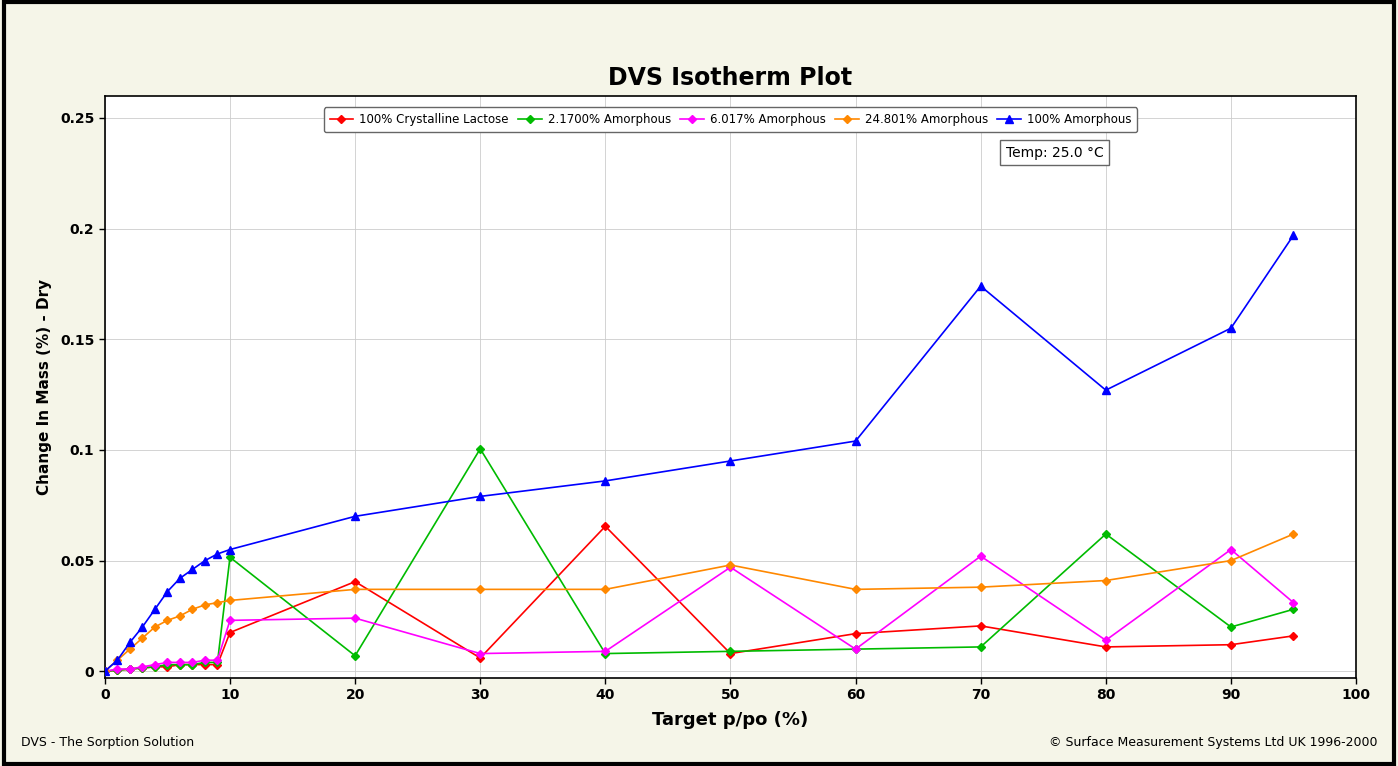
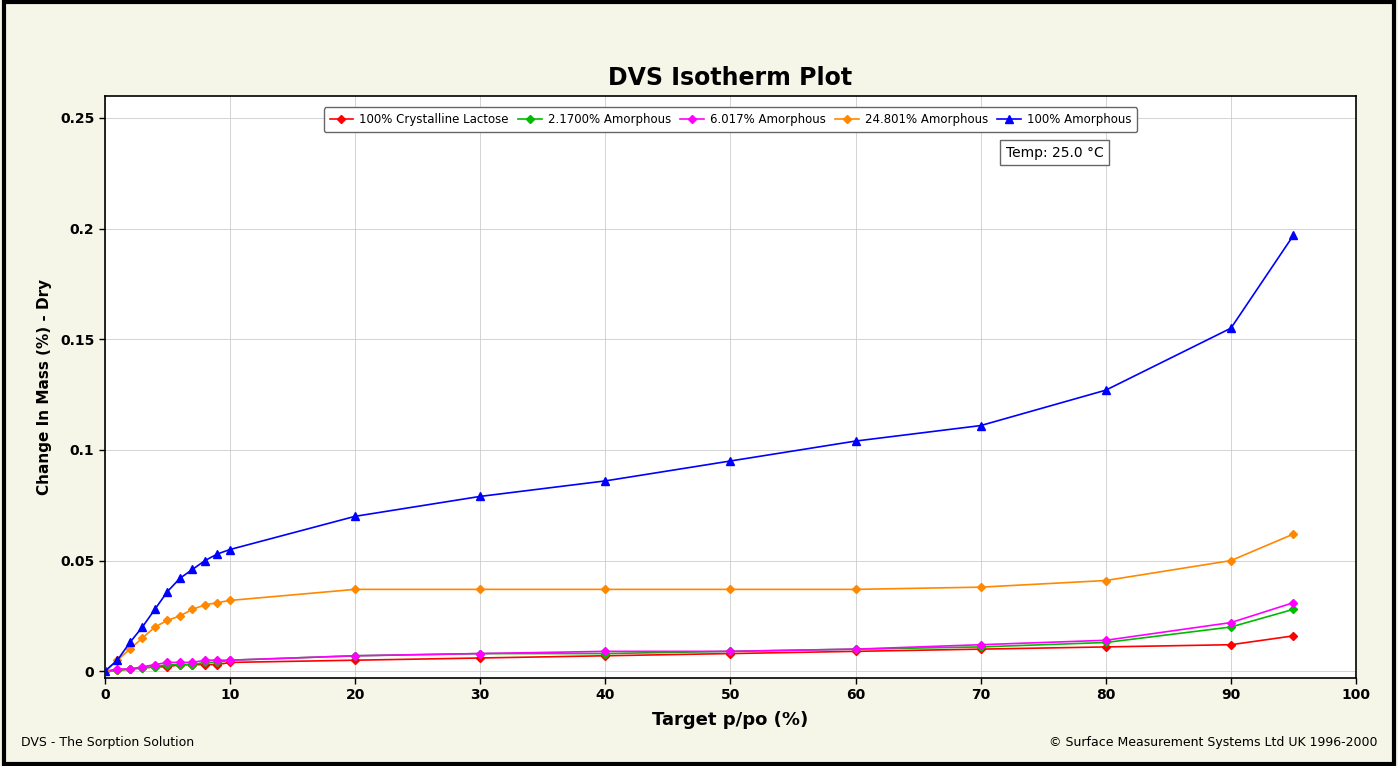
100% Crystalline Lactose/10: 0.0175 -> 0.0040
2.1700% Amorphous/10: 0.0515 -> 0.0050
6.017% Amorphous/10: 0.023 -> 0.005
100% Crystalline Lactose/20: 0.0405 -> 0.0050
6.017% Amorphous/20: 0.024 -> 0.007
2.1700% Amorphous/30: 0.1005 -> 0.0080
100% Crystalline Lactose/40: 0.0655 -> 0.0070
6.017% Amorphous/50: 0.047 -> 0.009
24.801% Amorphous/50: 0.048 -> 0.037
100% Crystalline Lactose/60: 0.0170 -> 0.0090
100% Crystalline Lactose/70: 0.0205 -> 0.0100
6.017% Amorphous/70: 0.052 -> 0.012
100% Amorphous/70: 0.174 -> 0.111
2.1700% Amorphous/80: 0.0620 -> 0.0130
6.017% Amorphous/90: 0.055 -> 0.022
